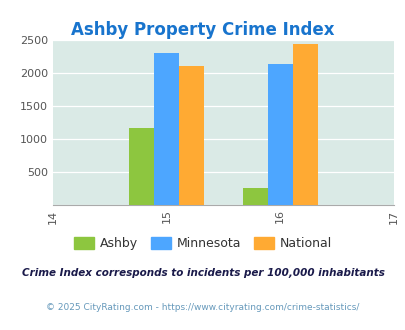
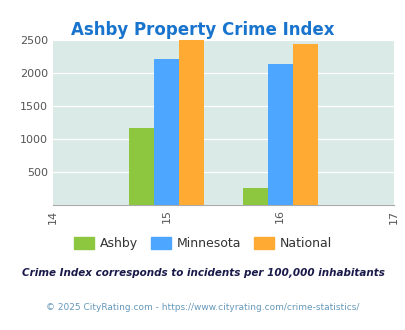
Minnesota/15: 2300 -> 2210
National/15: 2100 -> 2490
